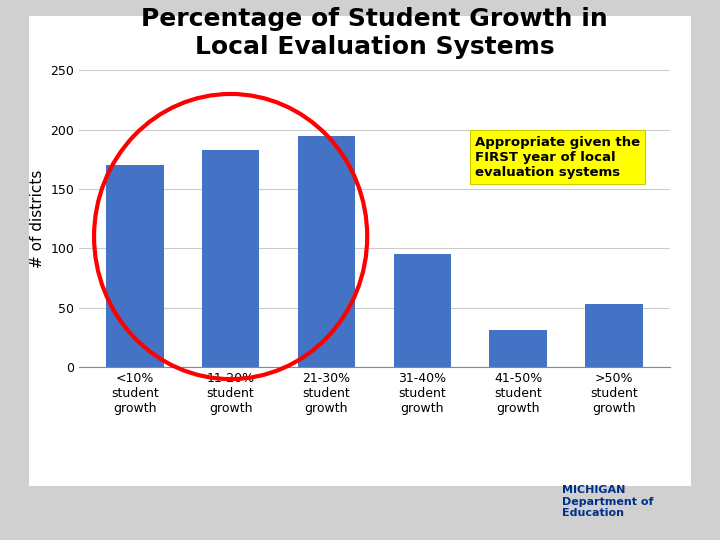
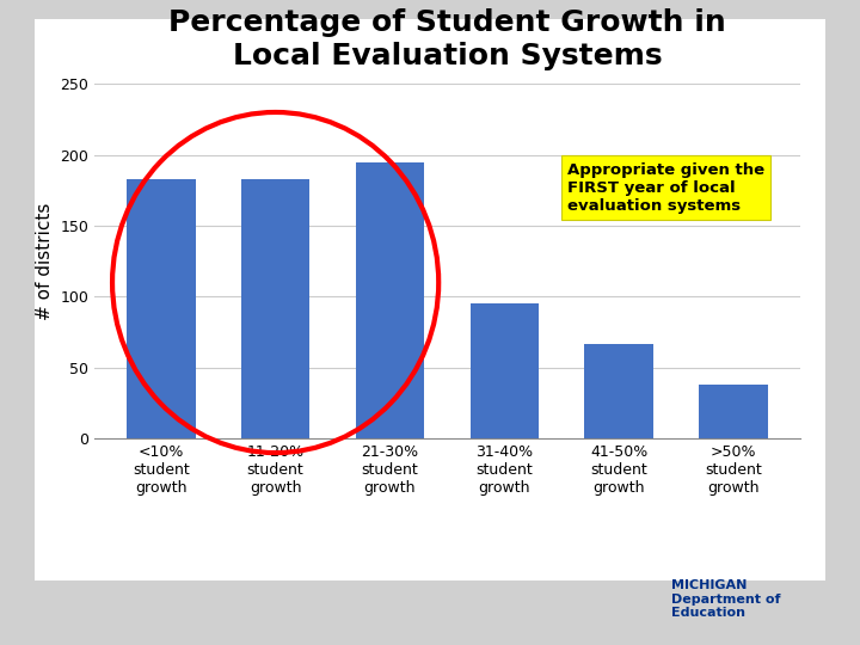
<10% student growth: 170 -> 183
41-50% student growth: 31 -> 67
>50% student growth: 53 -> 38
